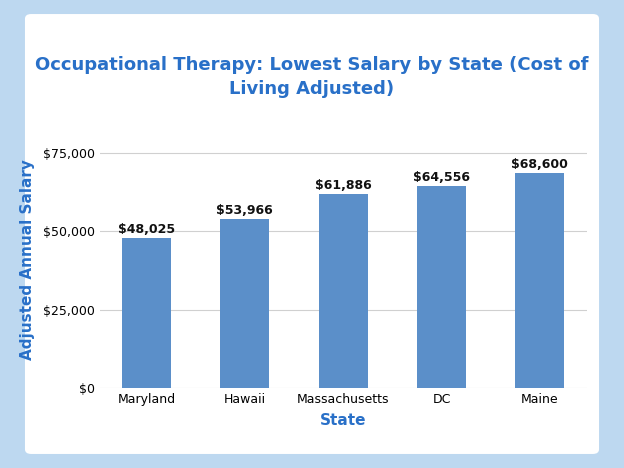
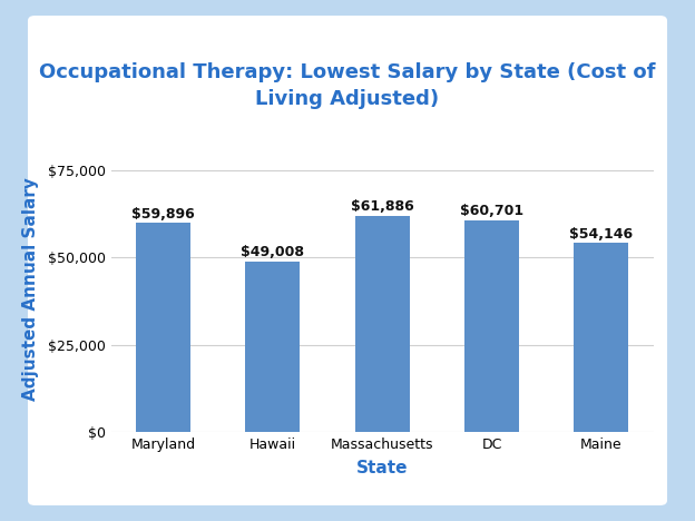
Maryland: $48,025 -> $59,896
Hawaii: $53,966 -> $49,008
DC: $64,556 -> $60,701
Maine: $68,600 -> $54,146
